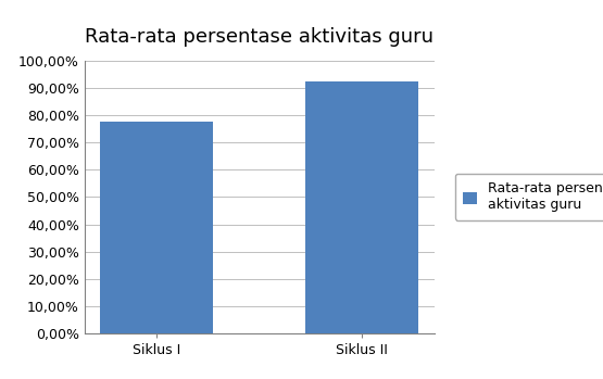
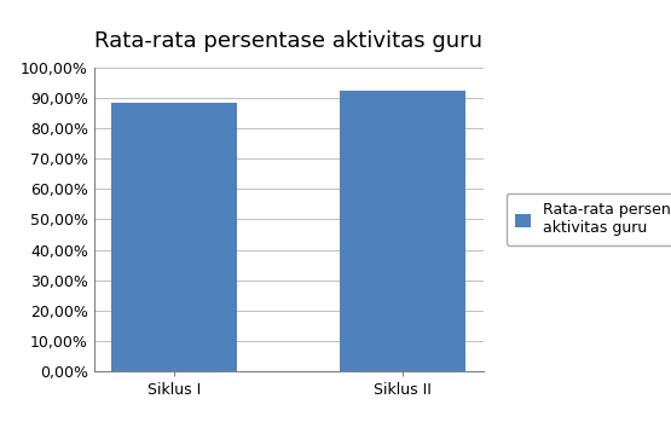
Siklus I: 77,5% -> 88,5%
